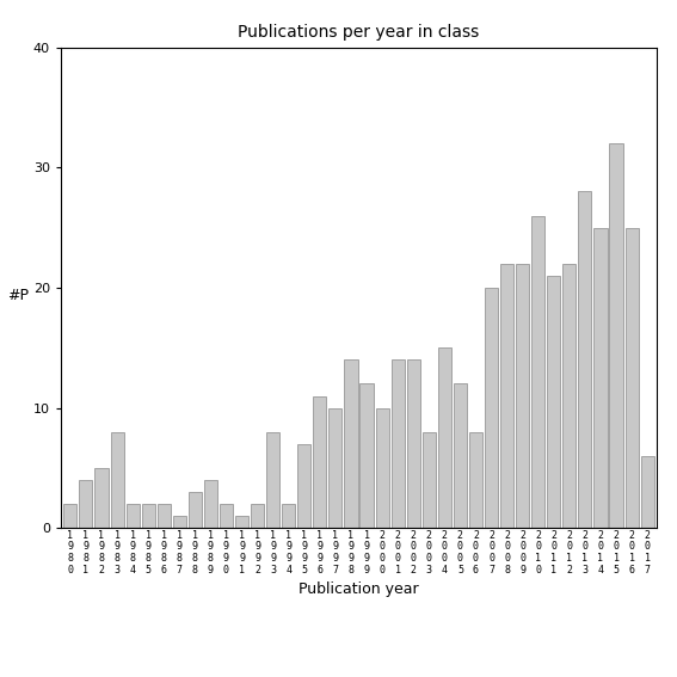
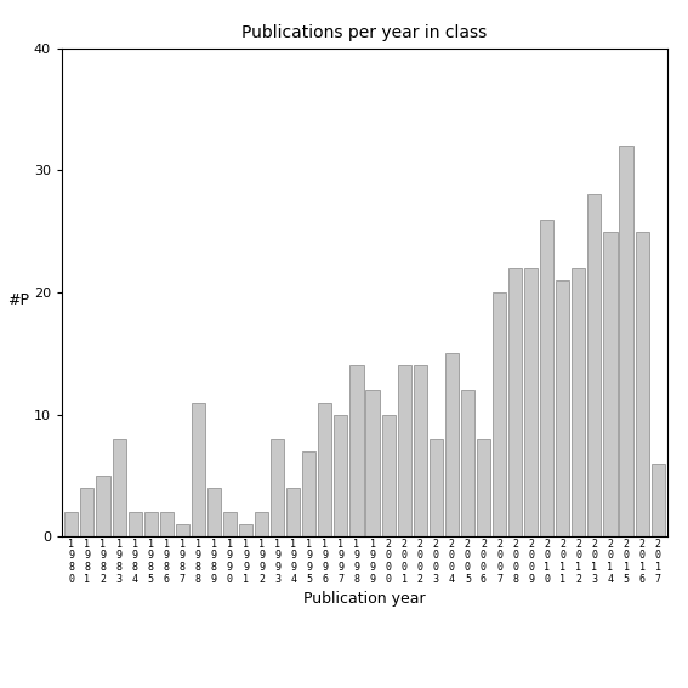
1 9 8 8: 3 -> 11
1 9 9 4: 2 -> 4
